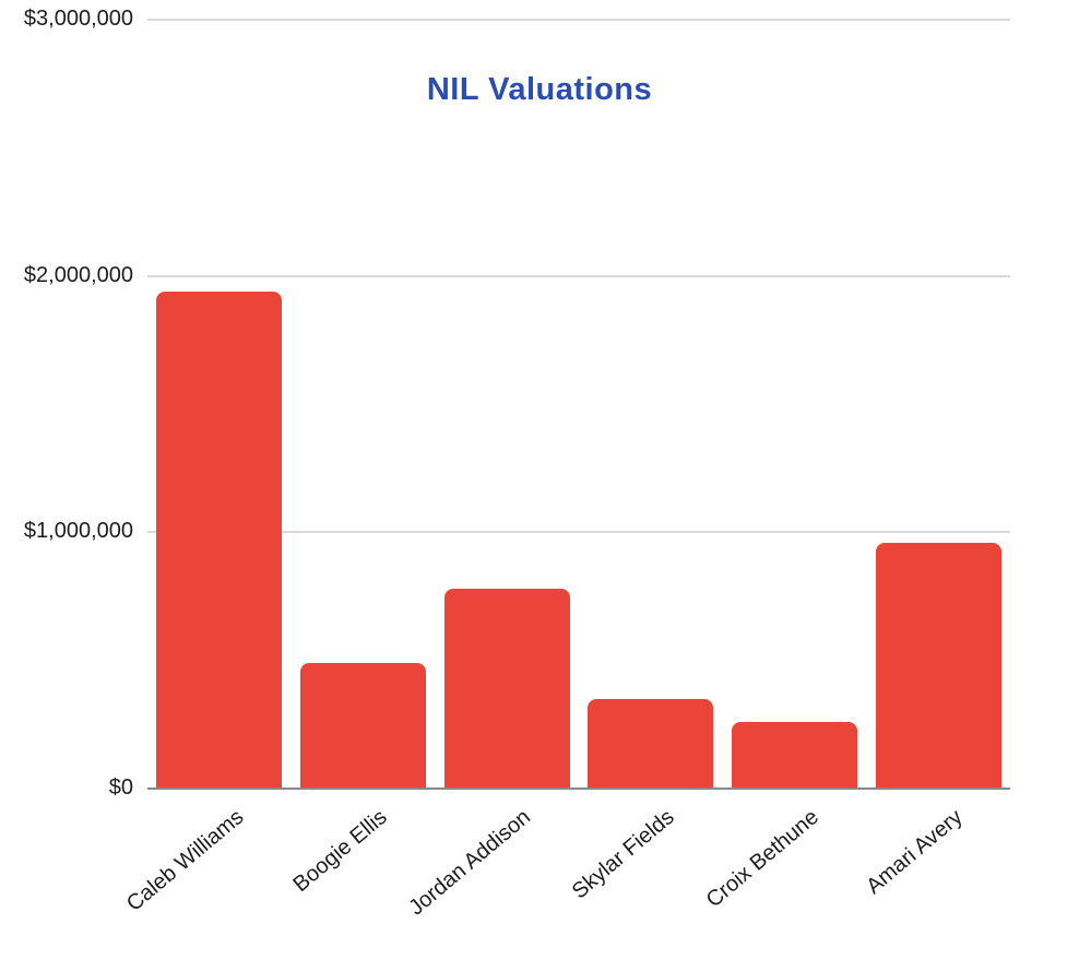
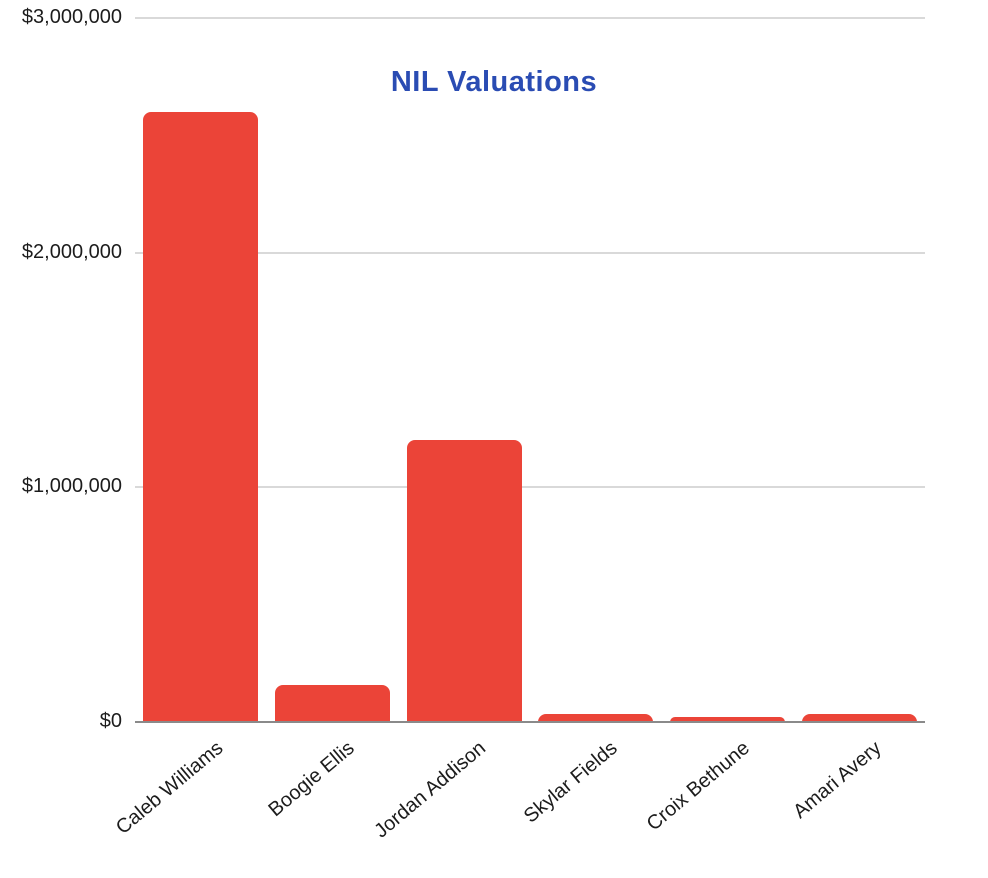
Caleb Williams: $1940000 -> $2600000
Boogie Ellis: $490000 -> $160000
Jordan Addison: $780000 -> $1200000
Skylar Fields: $350000 -> $30000
Croix Bethune: $260000 -> $20000
Amari Avery: $960000 -> $30000
